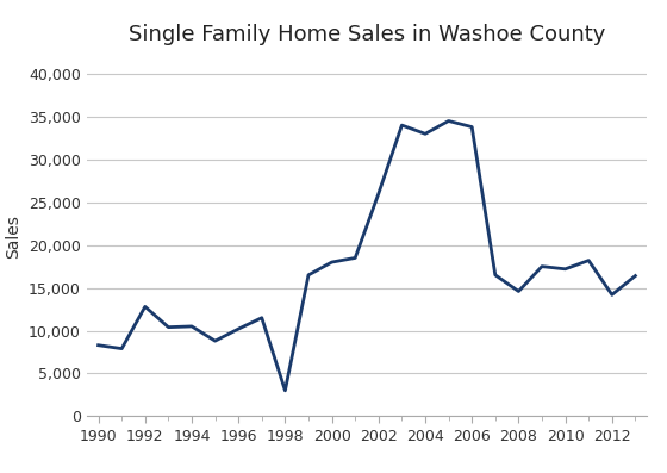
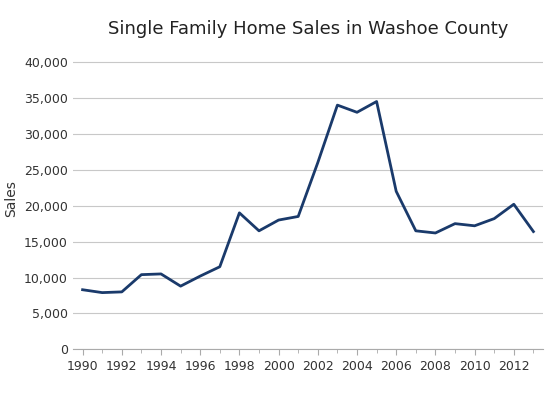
1992: 12,800 -> 8,000
1998: 3,000 -> 19,000
2006: 33,800 -> 22,000
2008: 14,600 -> 16,200
2012: 14,200 -> 20,200
